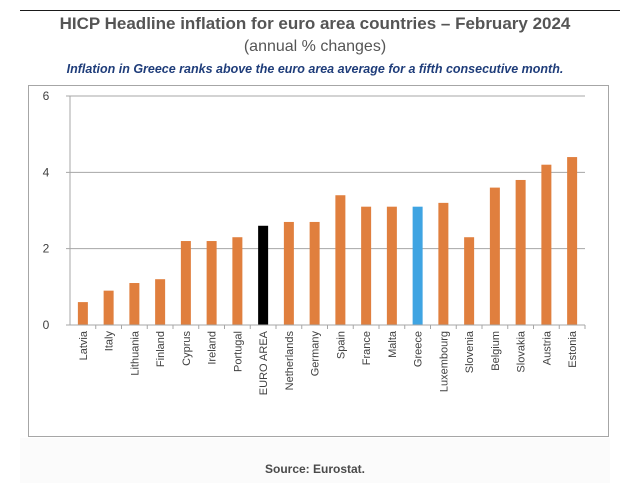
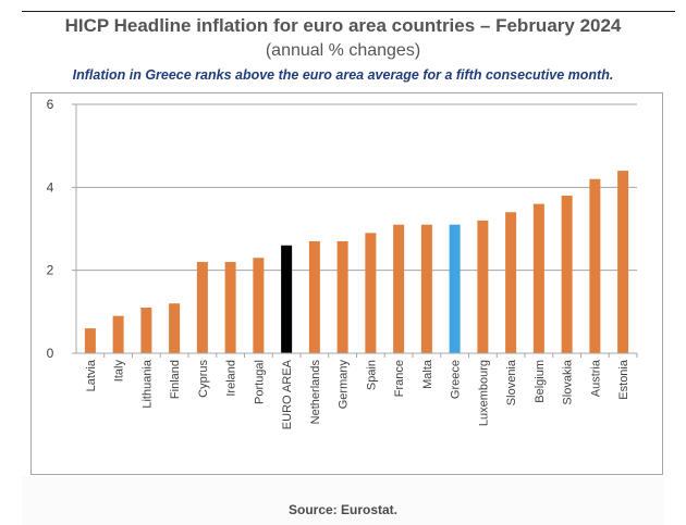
Spain: 3.4 -> 2.9
Slovenia: 2.3 -> 3.4
